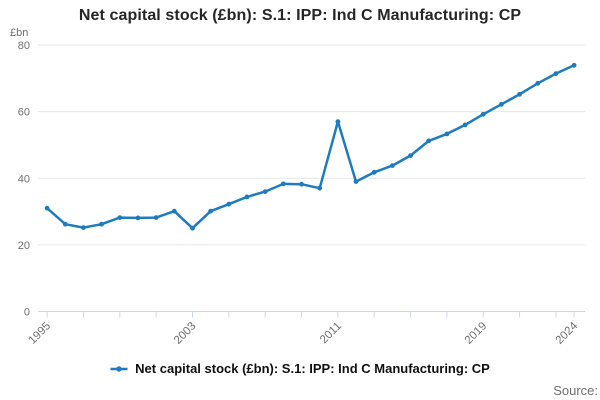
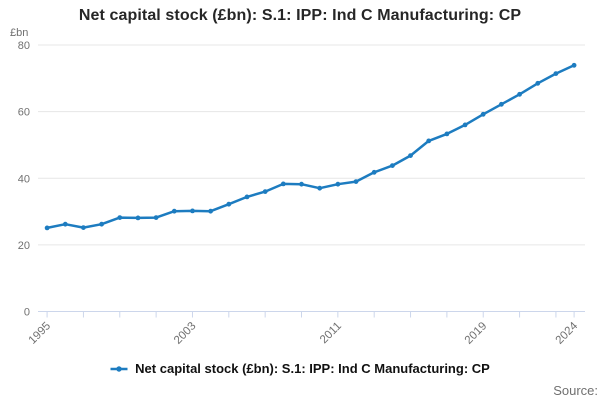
1995: 31 -> 25
2003: 25 -> 30
2011: 57 -> 38
